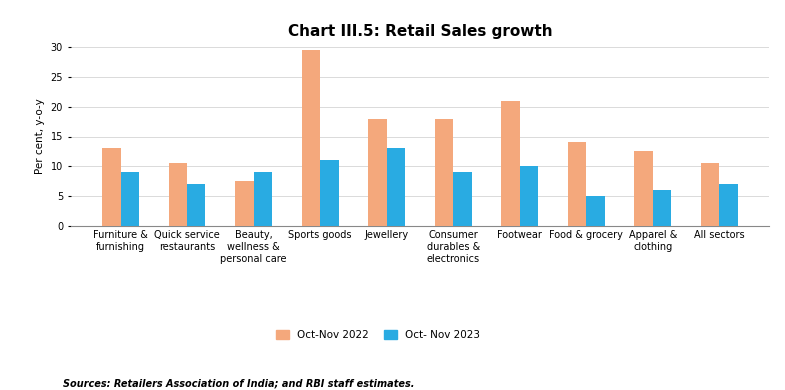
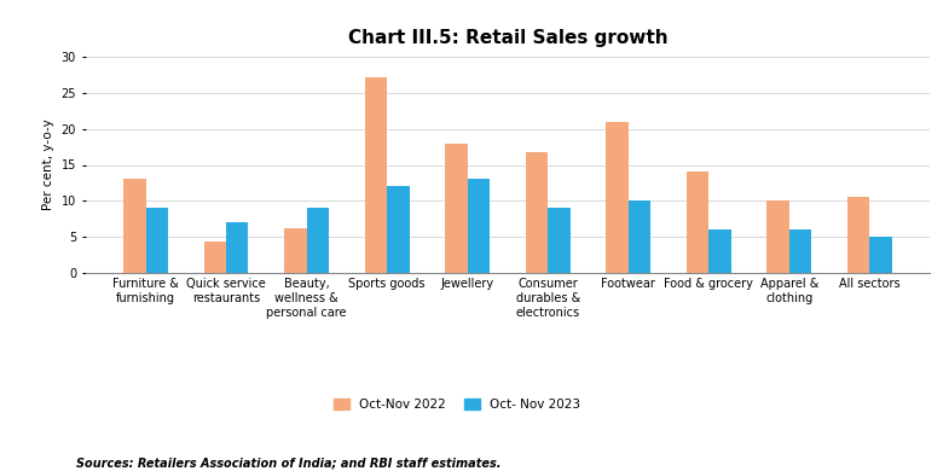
Oct-Nov 2022/Quick service restaurants: 10.5 -> 4.4
Oct-Nov 2022/Beauty, wellness & personal care: 7.5 -> 6.2
Oct-Nov 2022/Sports goods: 29.5 -> 27.2
Oct- Nov 2023/Sports goods: 11 -> 12
Oct-Nov 2022/Consumer durables & electronics: 18.0 -> 16.8
Oct- Nov 2023/Food & grocery: 5 -> 6
Oct-Nov 2022/Apparel & clothing: 12.5 -> 10.0
Oct- Nov 2023/All sectors: 7 -> 5
